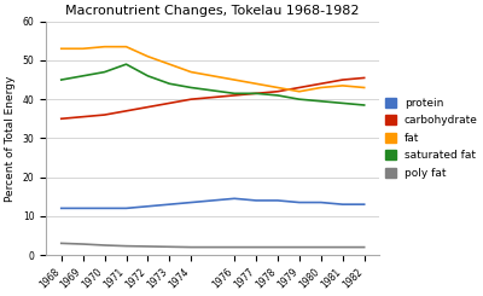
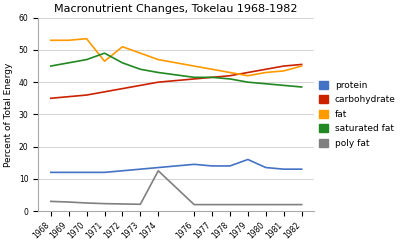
fat/1971: 53.5 -> 46.5
poly fat/1974: 2.0 -> 12.5
protein/1979: 13.5 -> 16.0
fat/1982: 43.0 -> 45.0
